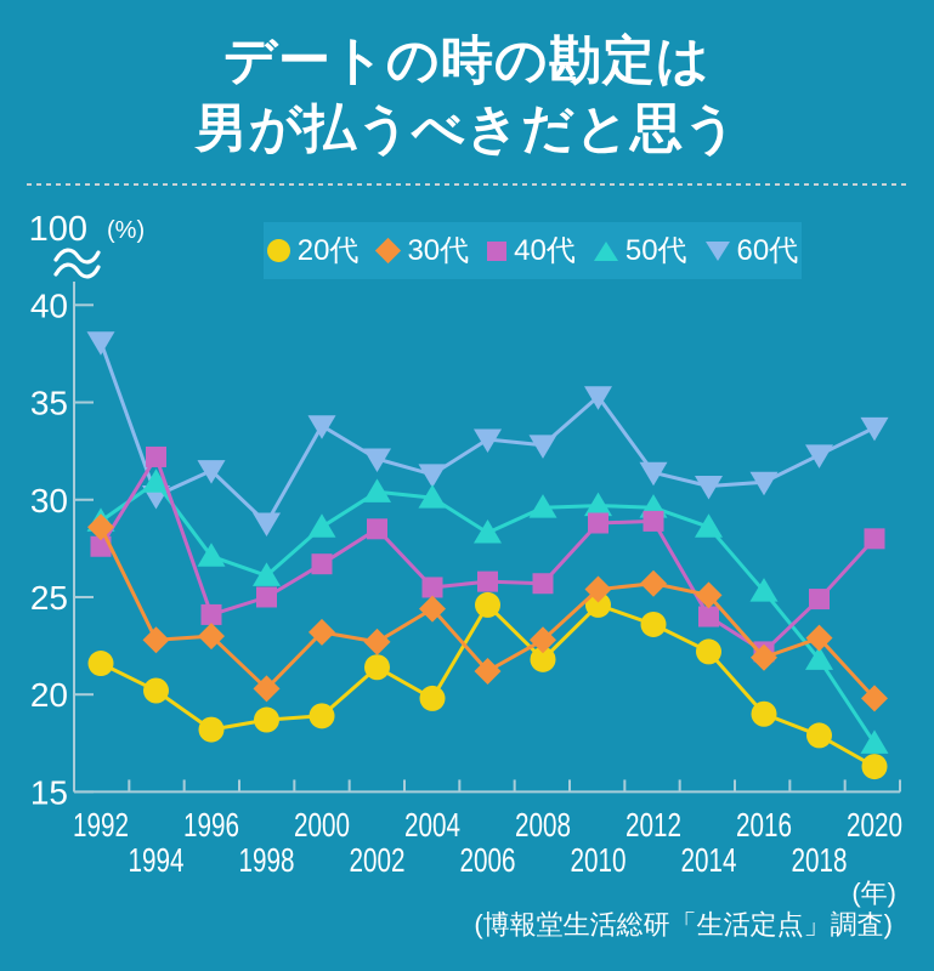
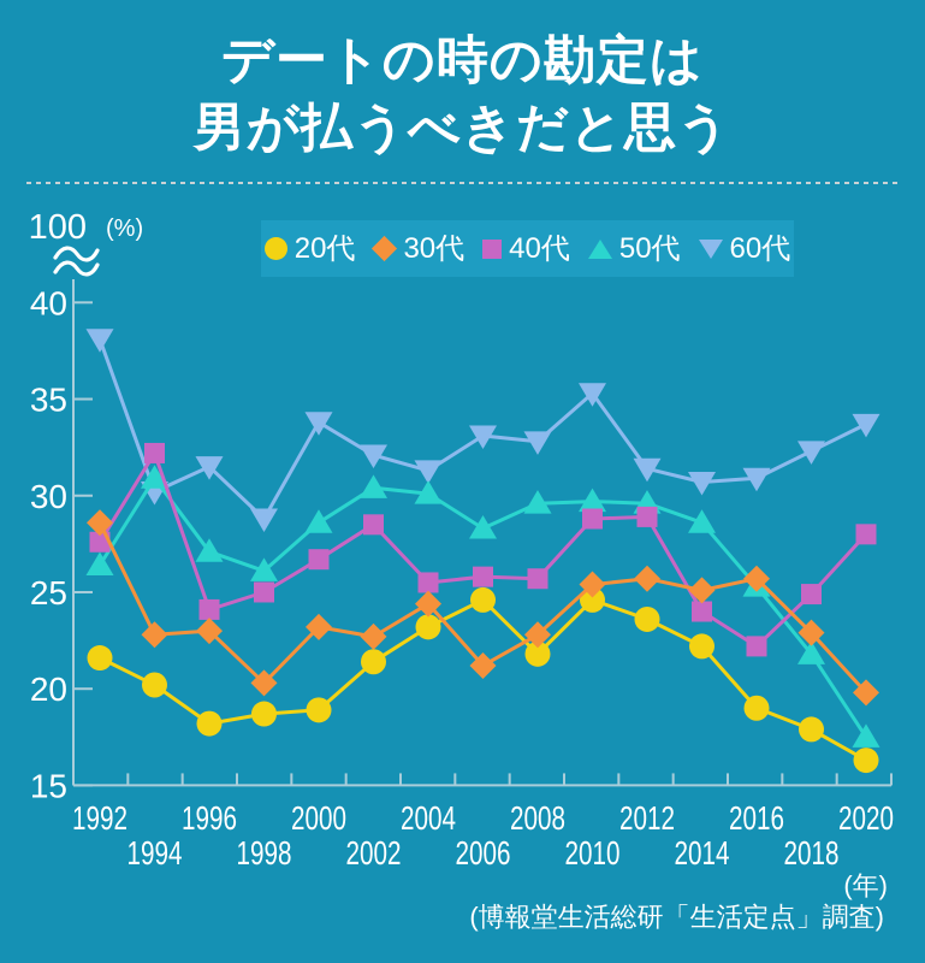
50代/1992: 28.9 -> 26.4
20代/2004: 19.8 -> 23.2
30代/2016: 21.9 -> 25.7
